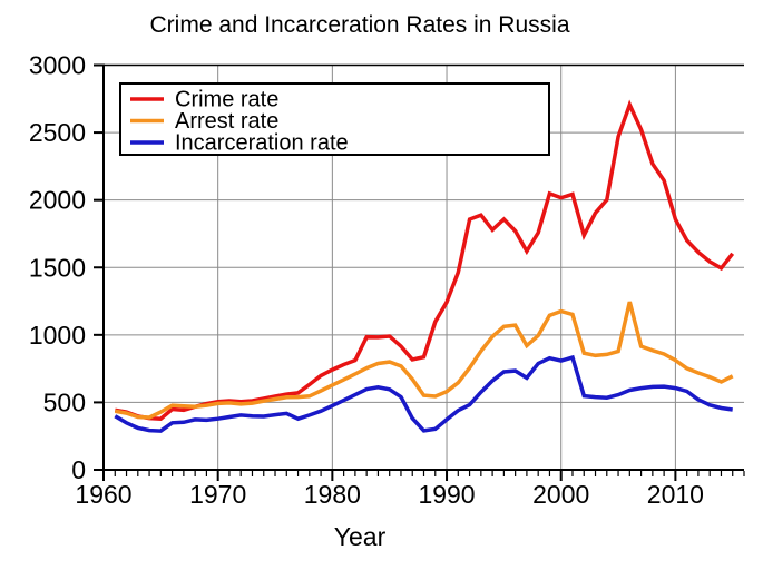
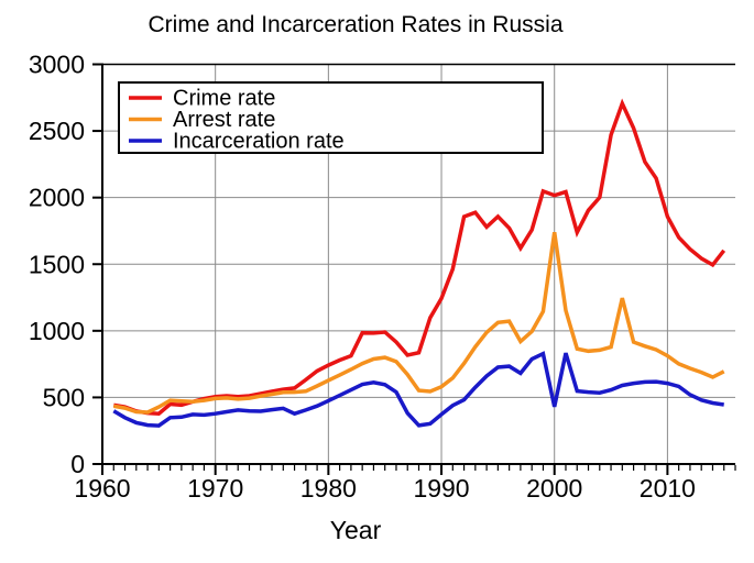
Arrest rate/2000: 1180 -> 1740
Incarceration rate/2000: 810 -> 430
